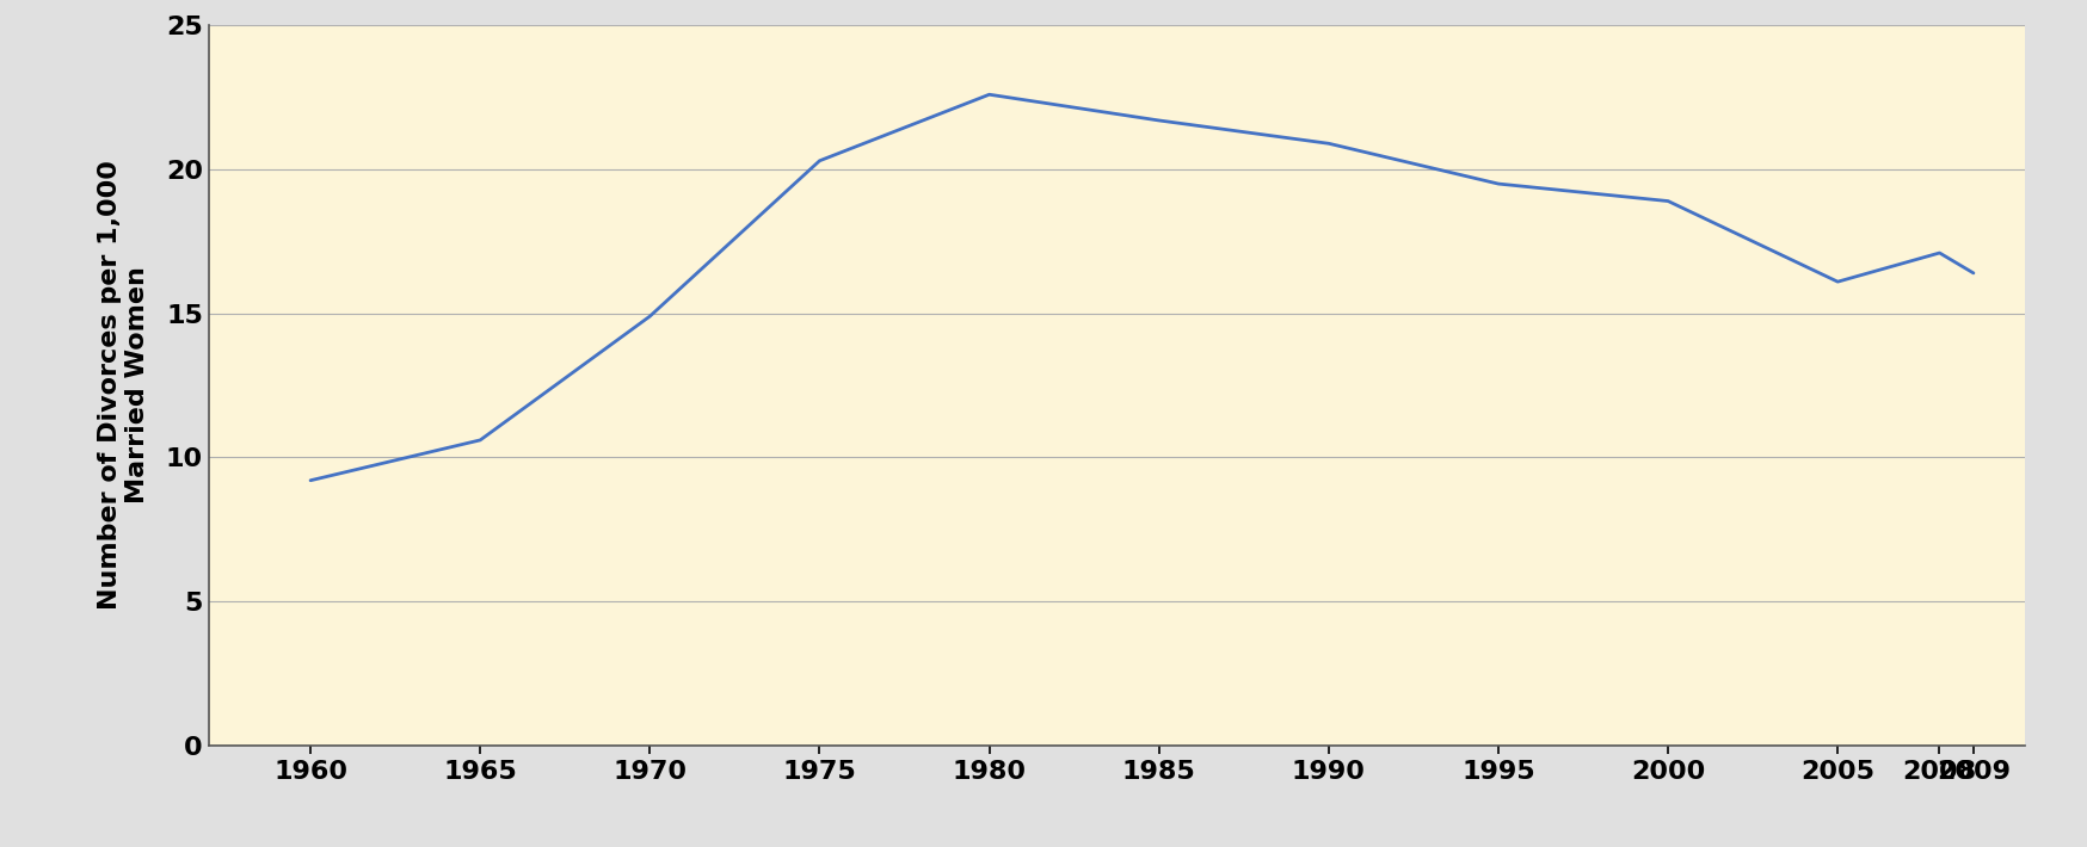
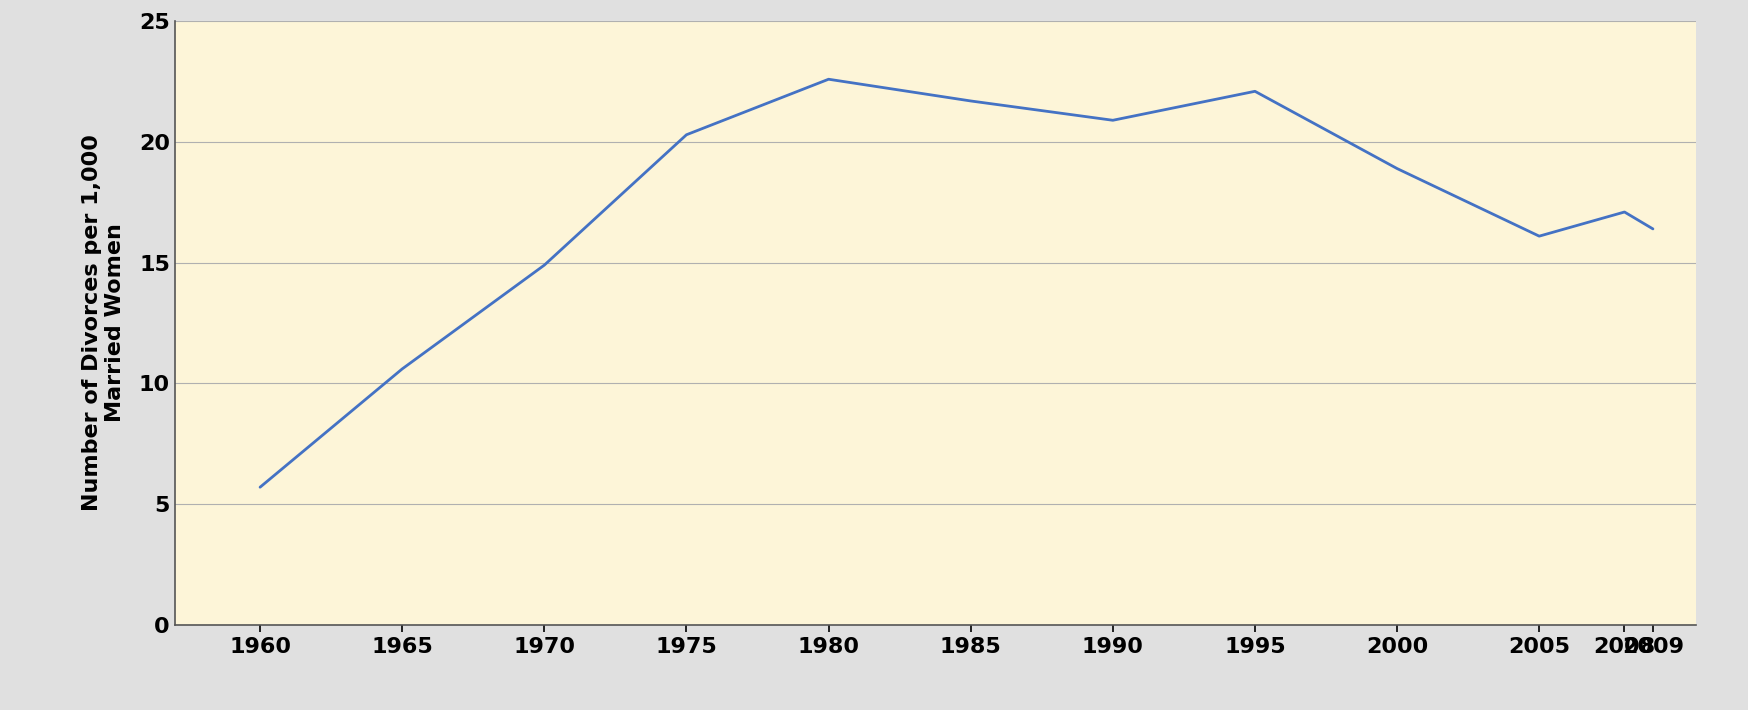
1960: 9.2 -> 5.7
1995: 19.5 -> 22.1
